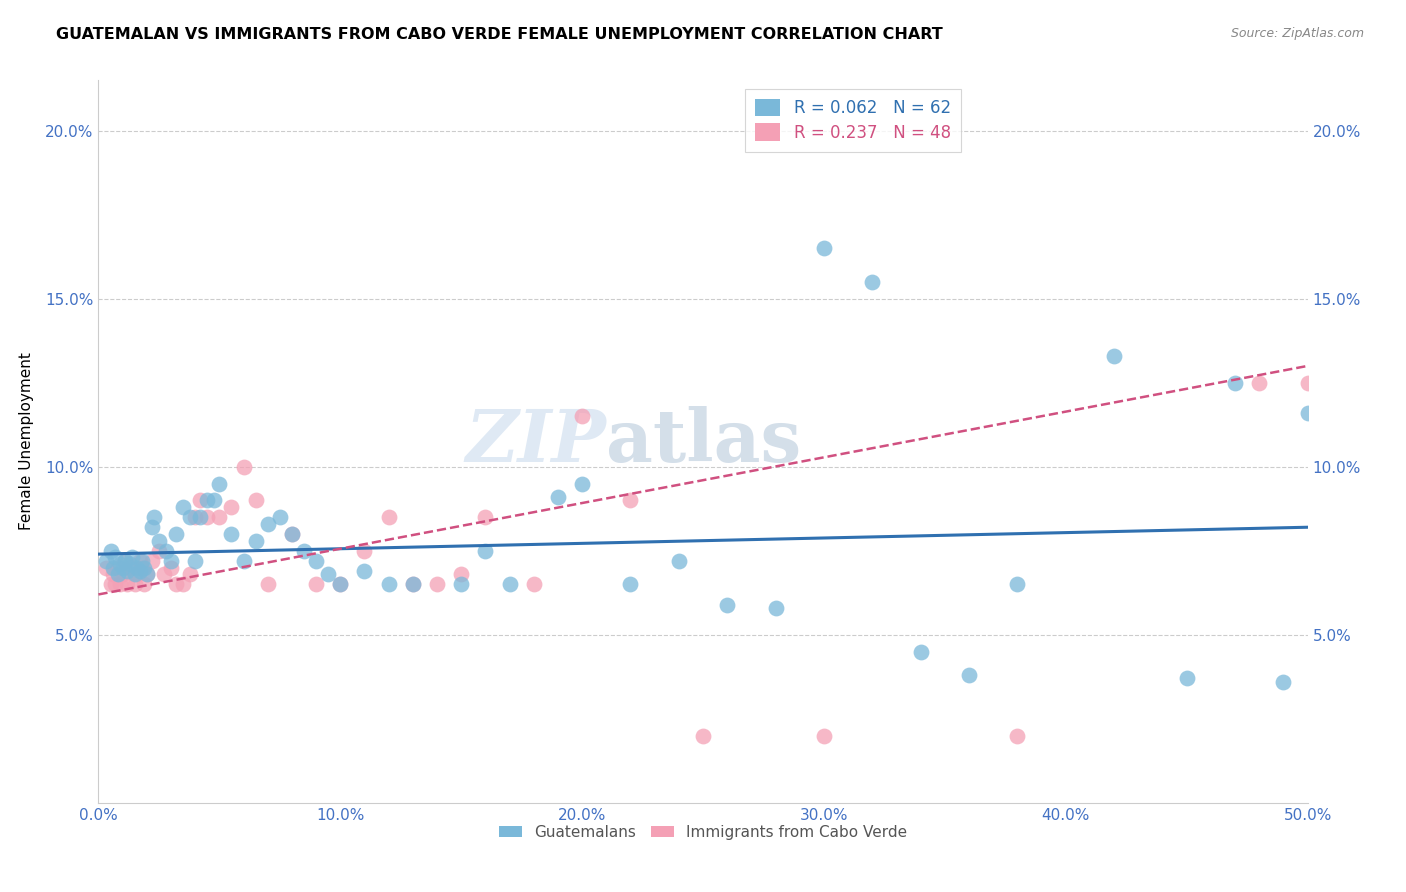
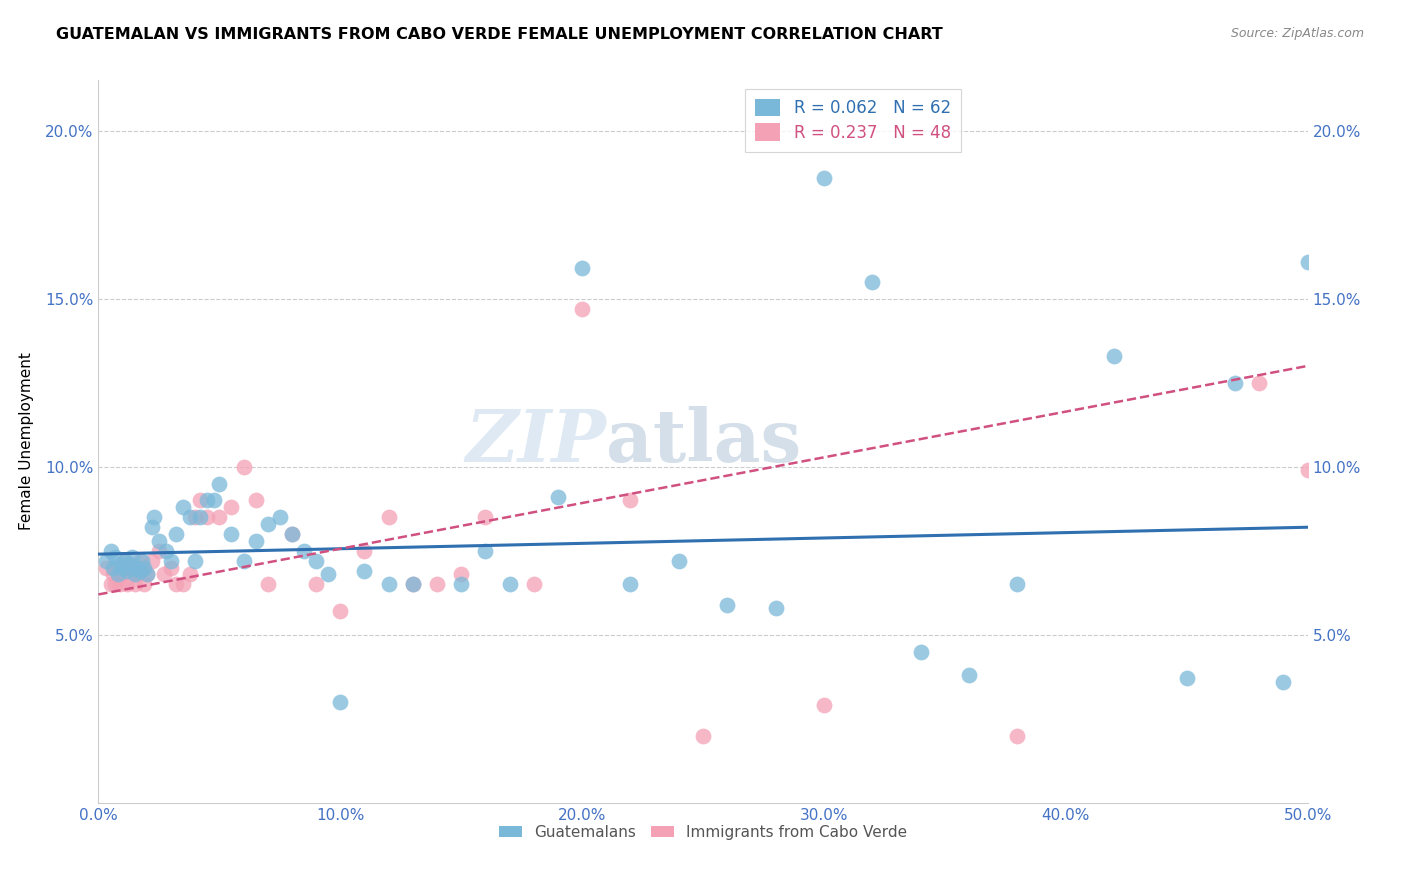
Guatemalans/10.0%: 6.5% -> 3.0%
Immigrants from Cabo Verde/10.0%: 6.5% -> 5.7%
Guatemalans/20.0%: 9.5% -> 15.9%
Immigrants from Cabo Verde/20.0%: 11.5% -> 14.7%
Guatemalans/30.0%: 16.5% -> 18.6%
Immigrants from Cabo Verde/30.0%: 2.0% -> 2.9%
Guatemalans/50.0%: 11.6% -> 16.1%
Immigrants from Cabo Verde/50.0%: 12.5% -> 9.9%
